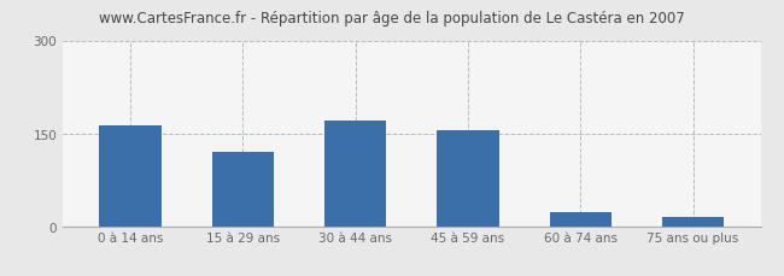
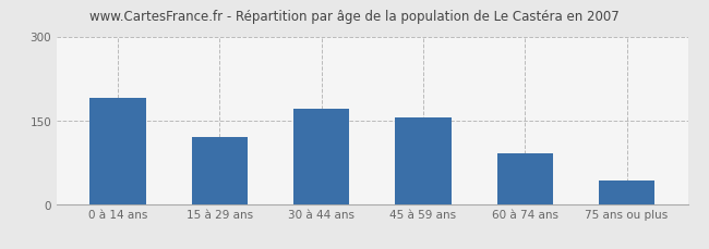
0 à 14 ans: 163 -> 190
60 à 74 ans: 22 -> 90
75 ans ou plus: 15 -> 42
